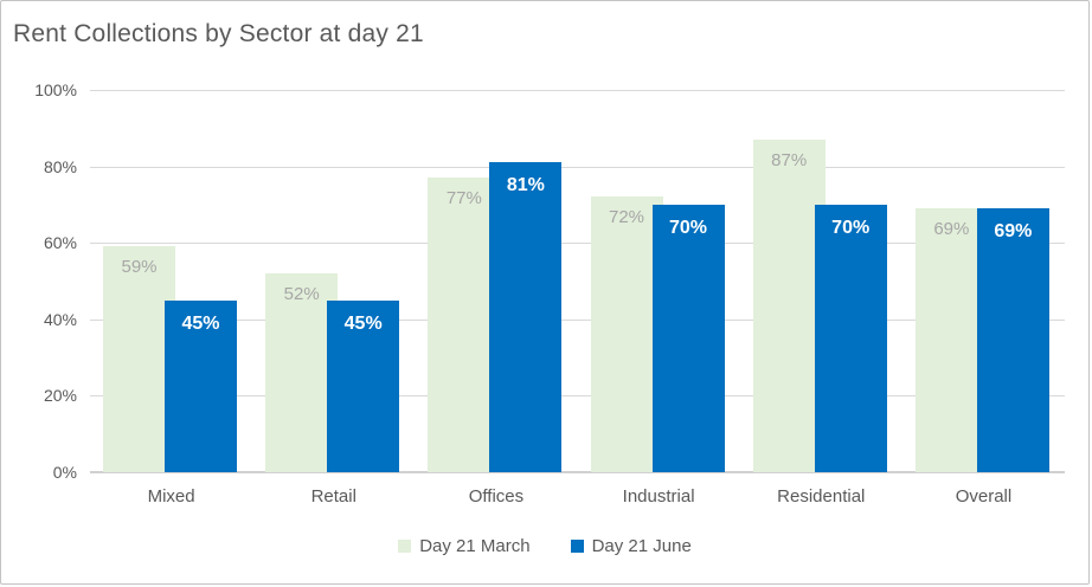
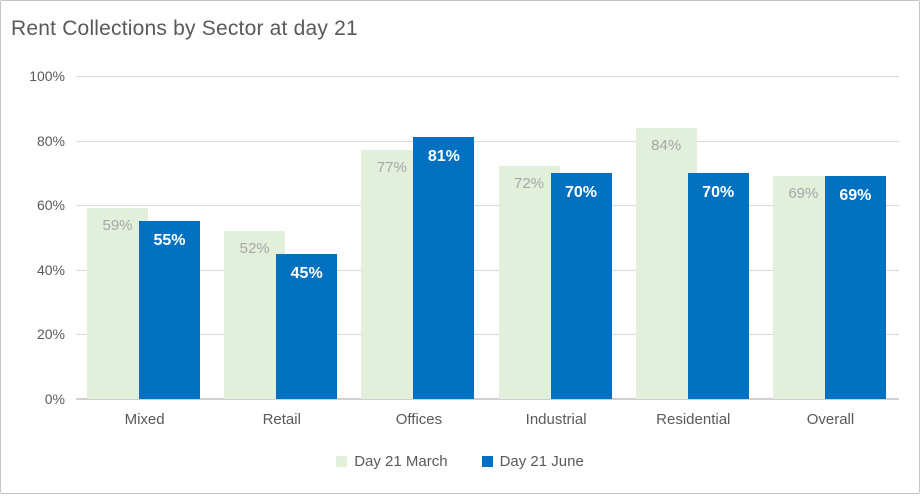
Day 21 June/Mixed: 45% -> 55%
Day 21 March/Residential: 87% -> 84%
